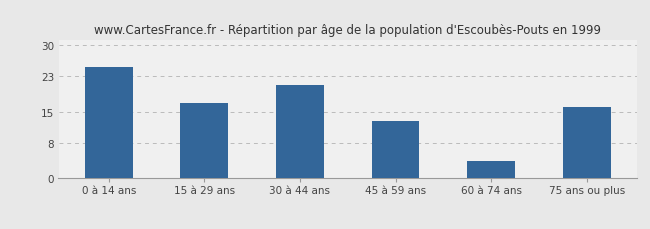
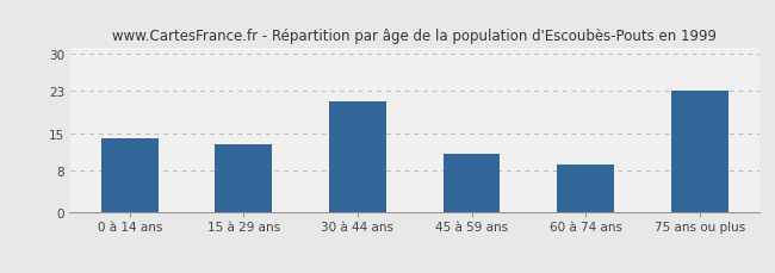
0 à 14 ans: 25 -> 14
15 à 29 ans: 17 -> 13
45 à 59 ans: 13 -> 11
60 à 74 ans: 4 -> 9
75 ans ou plus: 16 -> 23
